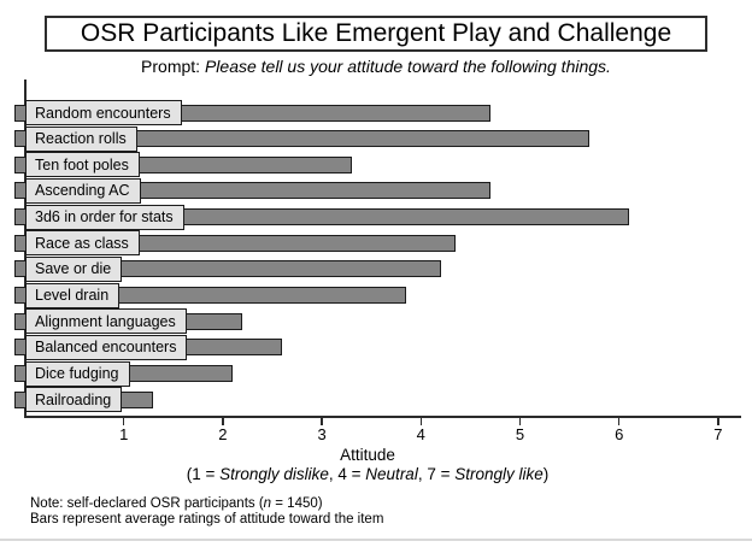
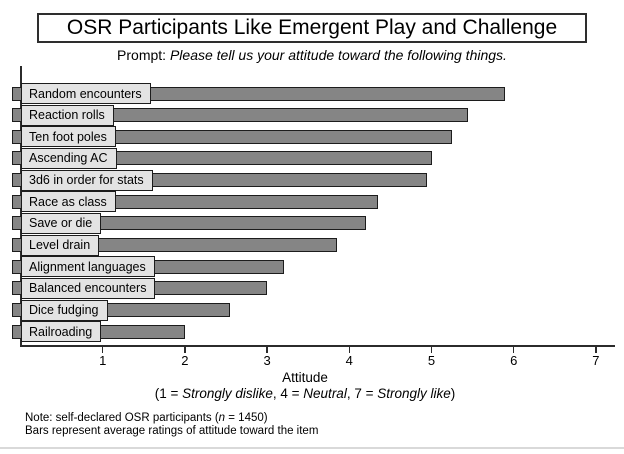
Random encounters: 4.7 -> 5.9
Reaction rolls: 5.7 -> 5.5
Ten foot poles: 3.3 -> 5.2
Ascending AC: 4.7 -> 5.0
3d6 in order for stats: 6.1 -> 5.0
Alignment languages: 2.2 -> 3.2
Balanced encounters: 2.6 -> 3.0
Dice fudging: 2.1 -> 2.5
Railroading: 1.3 -> 2.0
